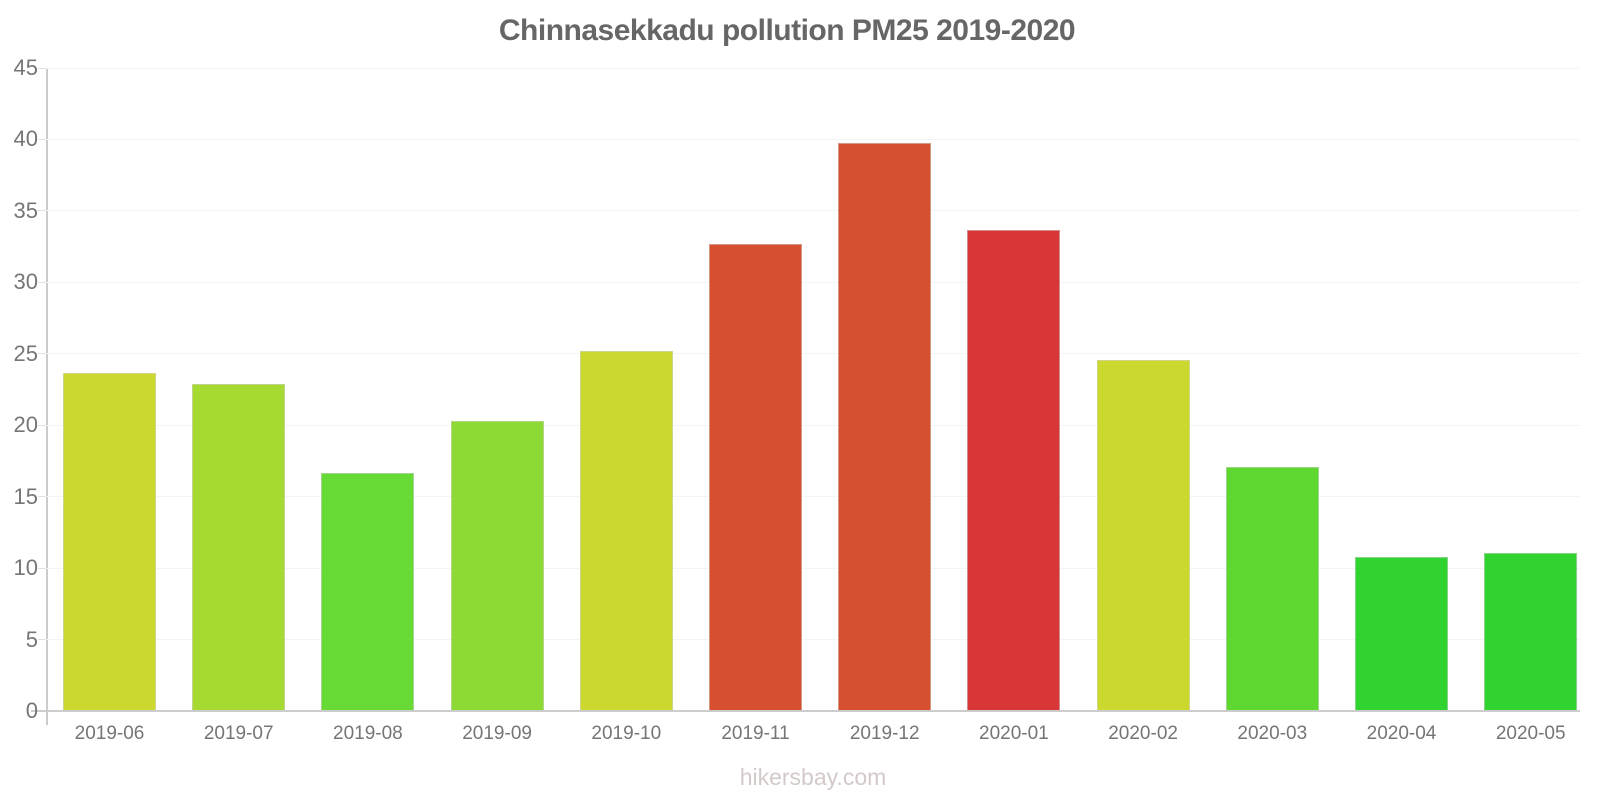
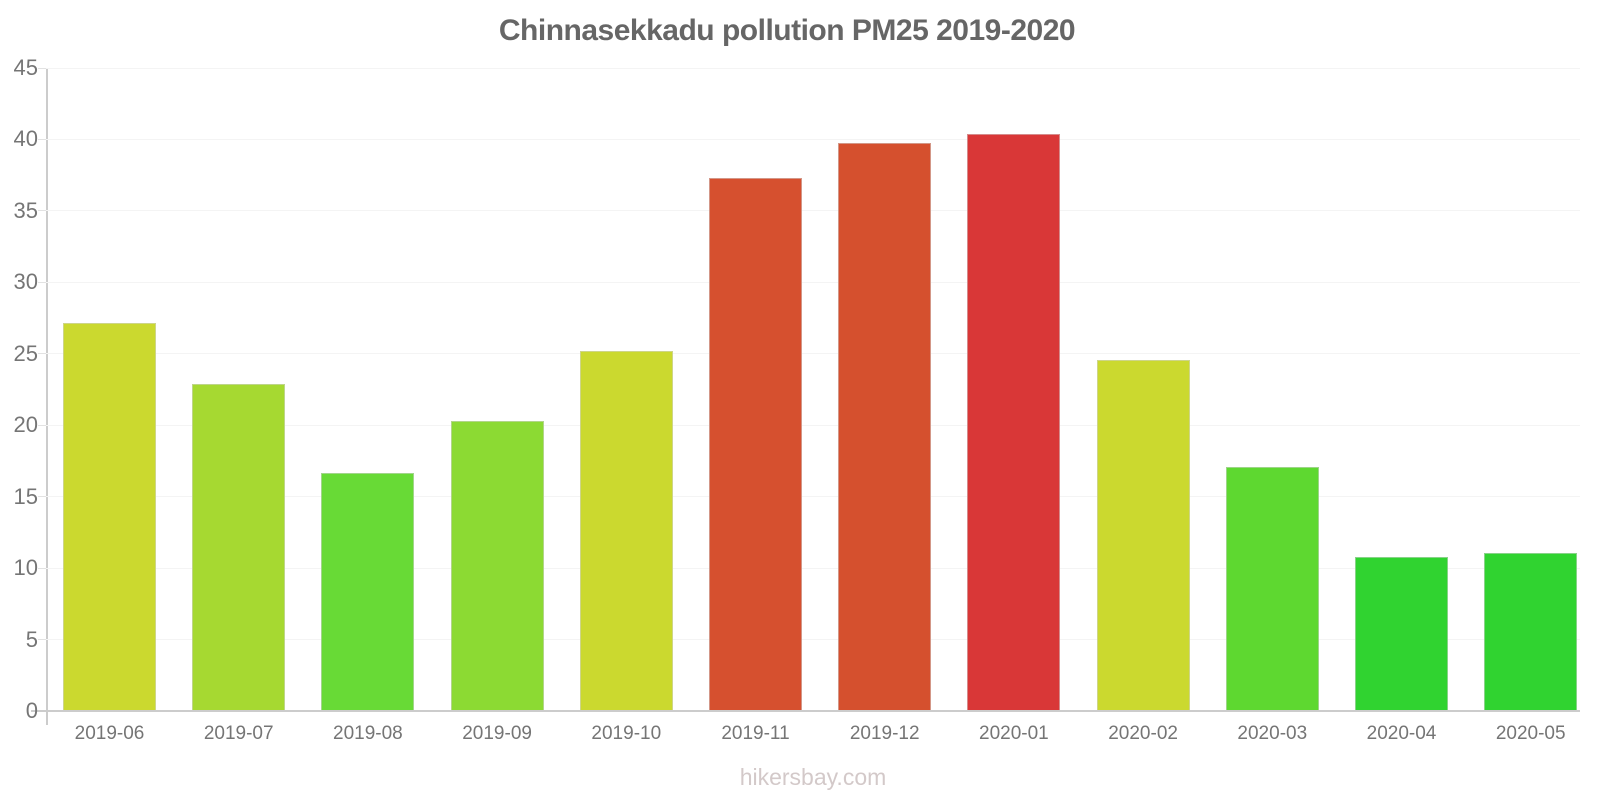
2019-06: 23.6 -> 27.1
2019-11: 32.6 -> 37.2
2020-01: 33.6 -> 40.3
